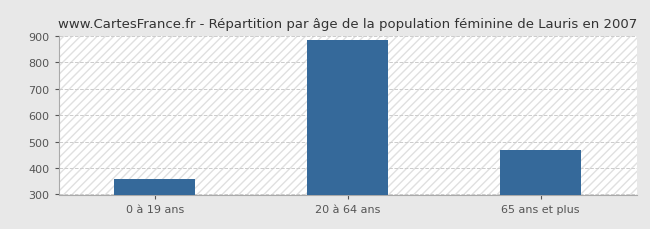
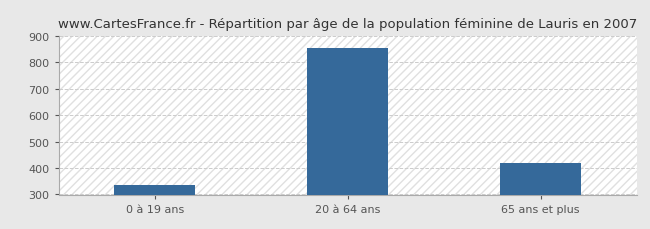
0 à 19 ans: 360 -> 335
20 à 64 ans: 885 -> 855
65 ans et plus: 468 -> 420
